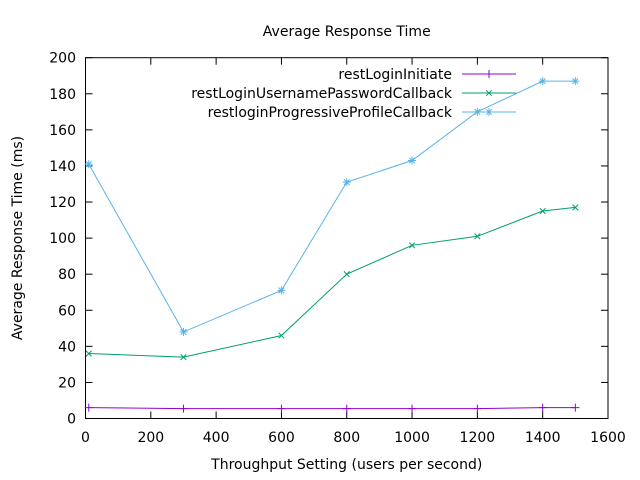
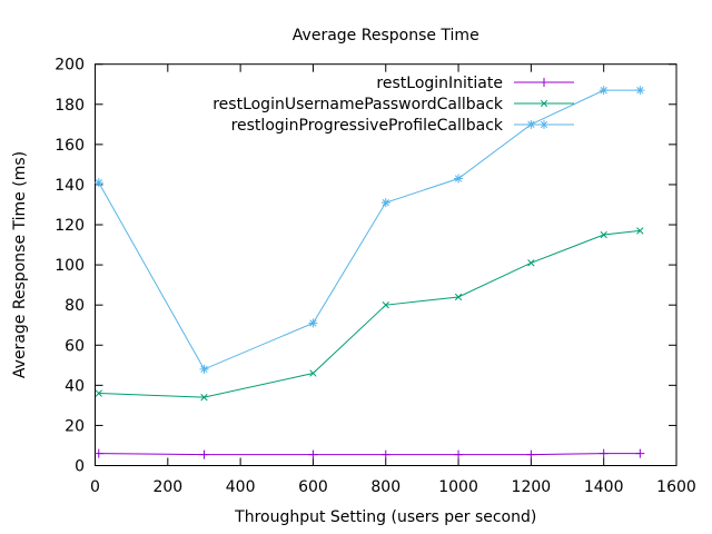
restLoginUsernamePasswordCallback/1000: 96 -> 84
